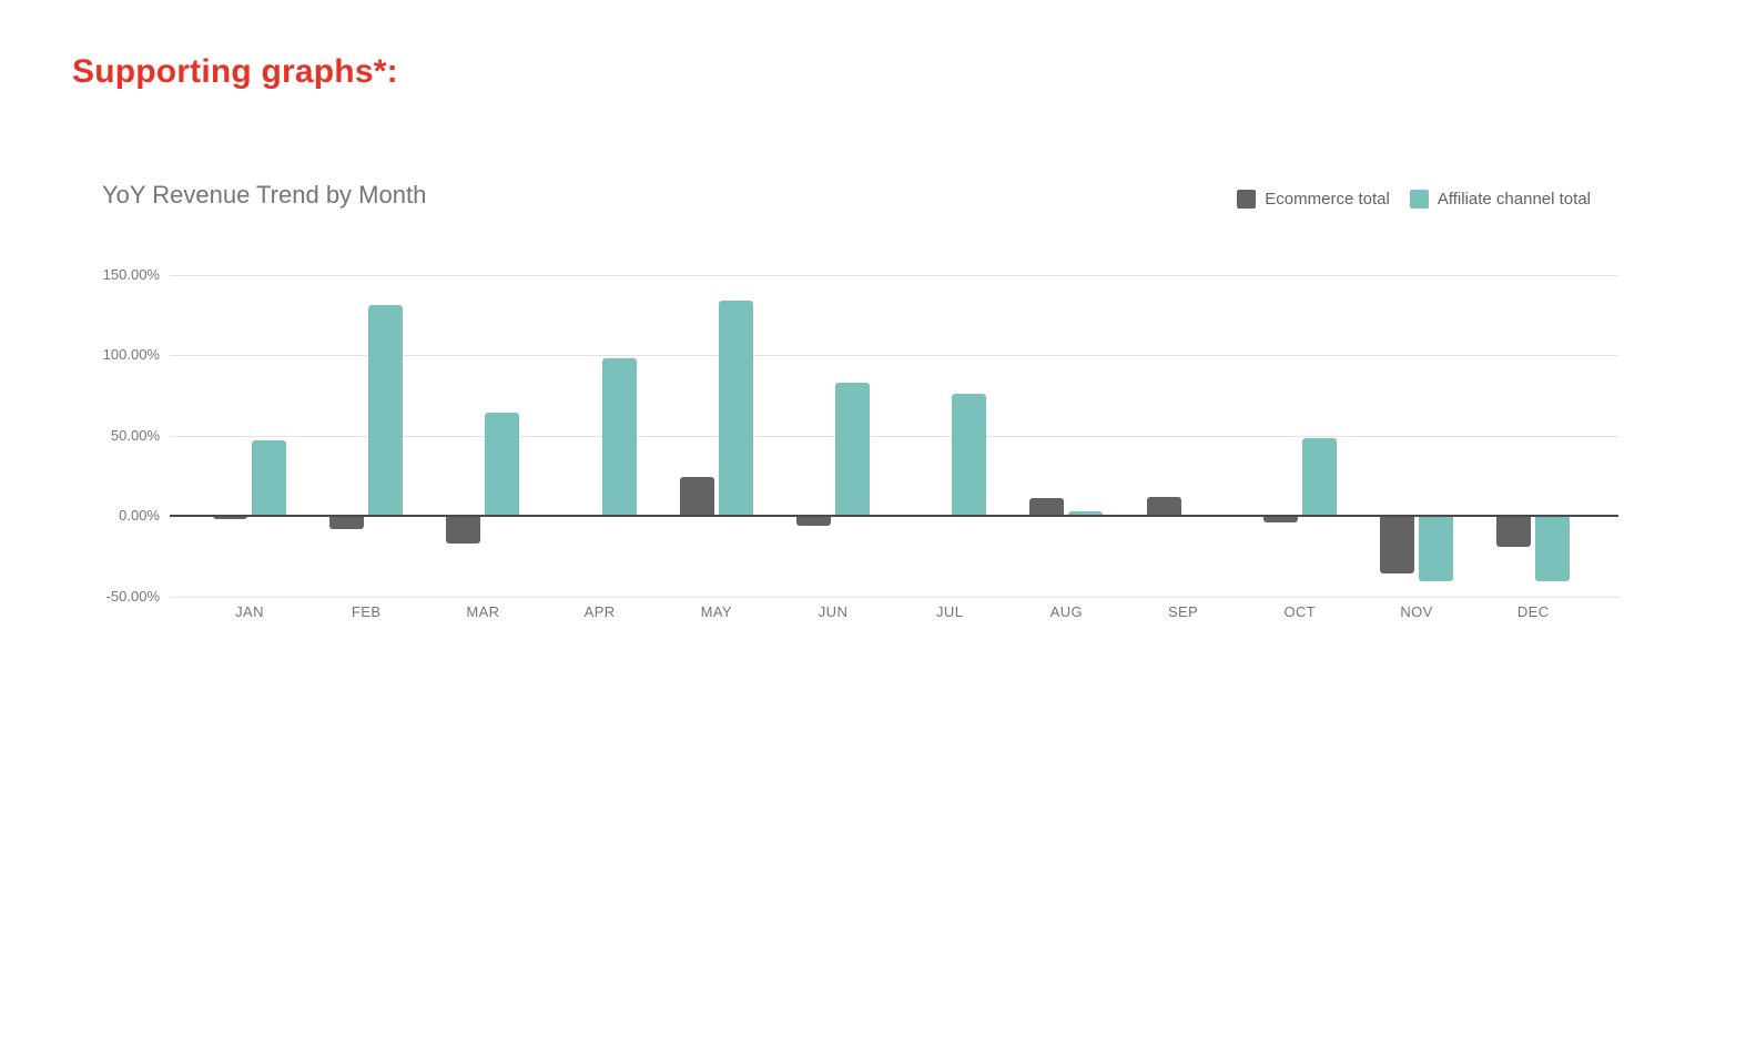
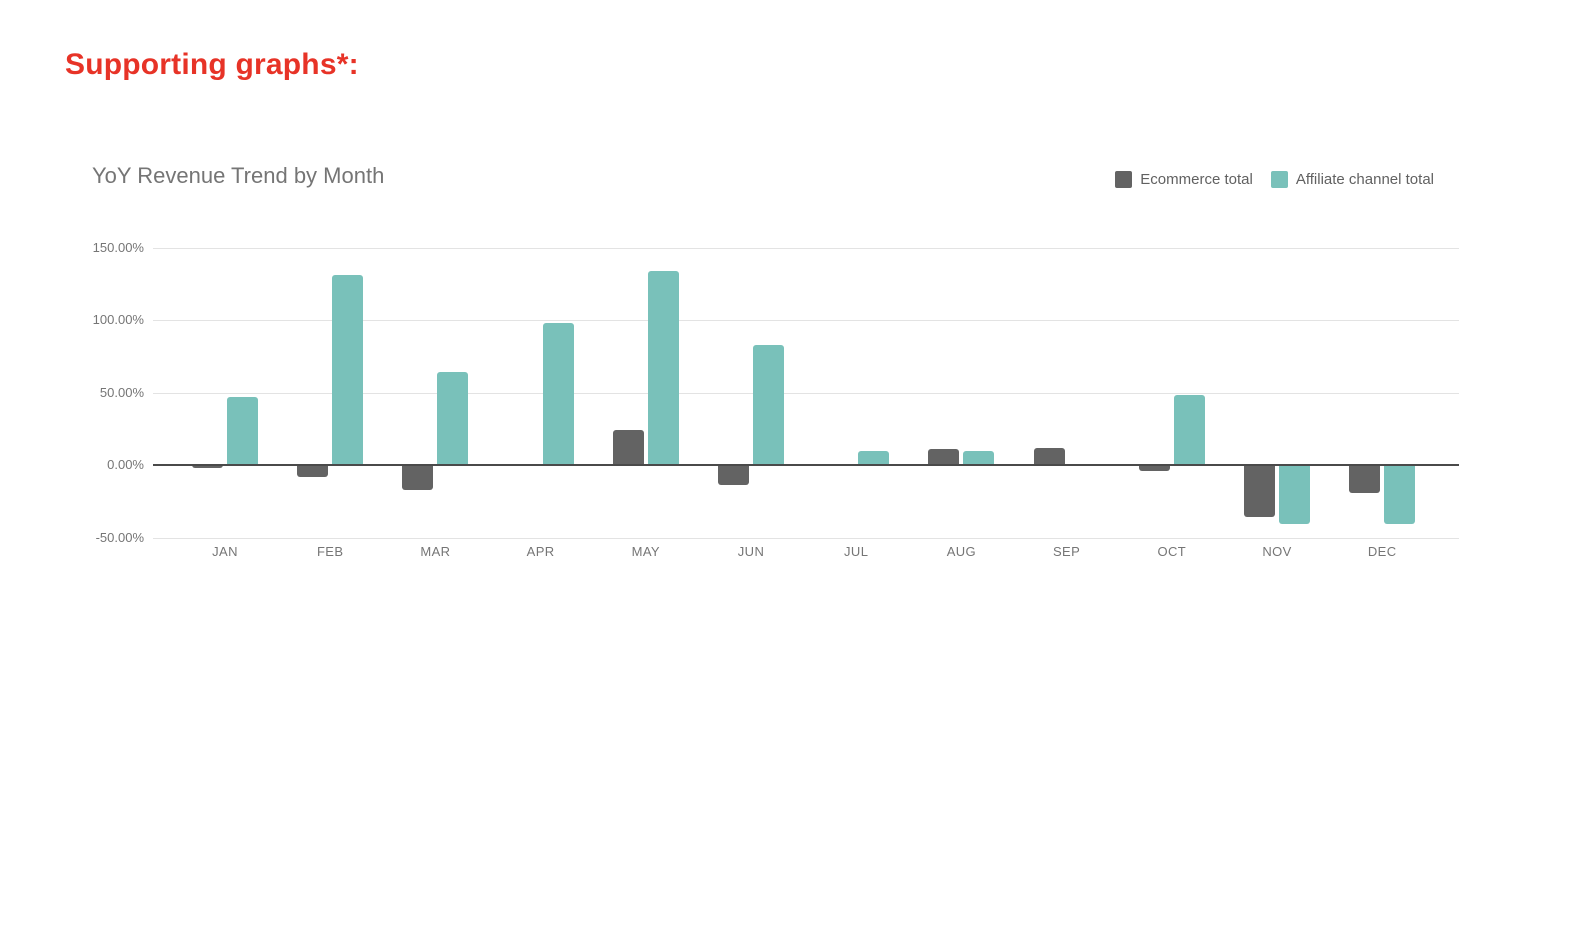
Ecommerce total/JUN: -6% -> -14%
Affiliate channel total/JUL: 76% -> 10%
Affiliate channel total/AUG: 3% -> 10%
